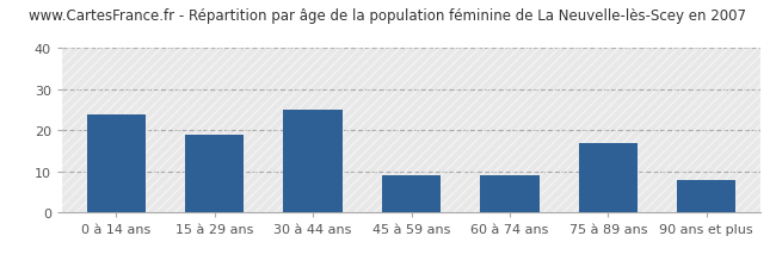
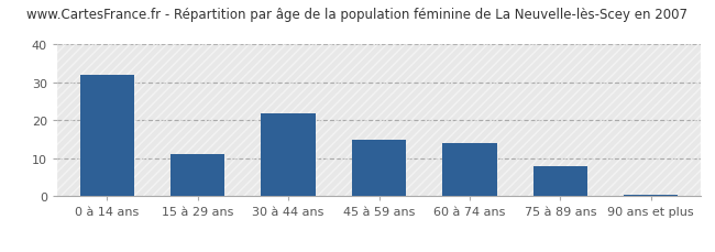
0 à 14 ans: 24.0 -> 32.0
15 à 29 ans: 19.0 -> 11.0
30 à 44 ans: 25.0 -> 22.0
45 à 59 ans: 9.0 -> 15.0
60 à 74 ans: 9.0 -> 14.0
75 à 89 ans: 17.0 -> 8.0
90 ans et plus: 8.0 -> 0.5
